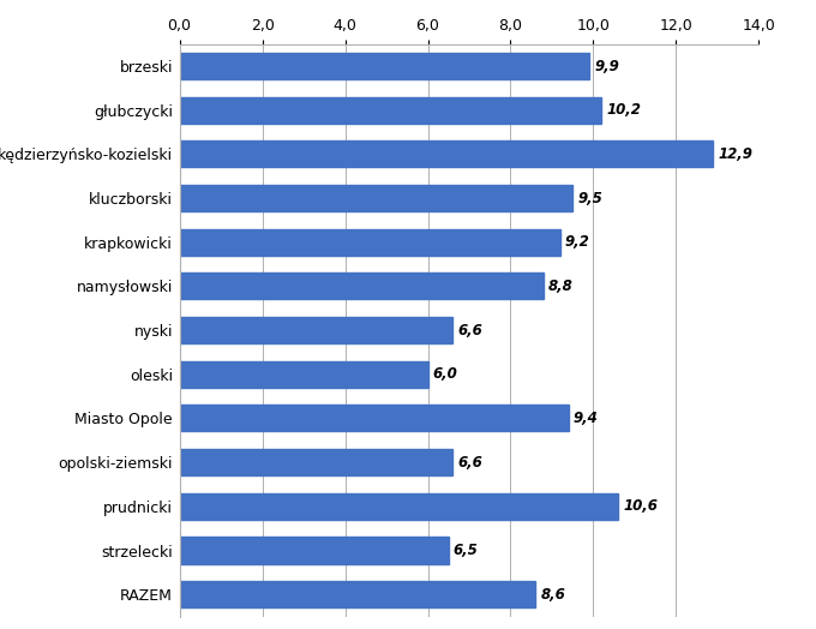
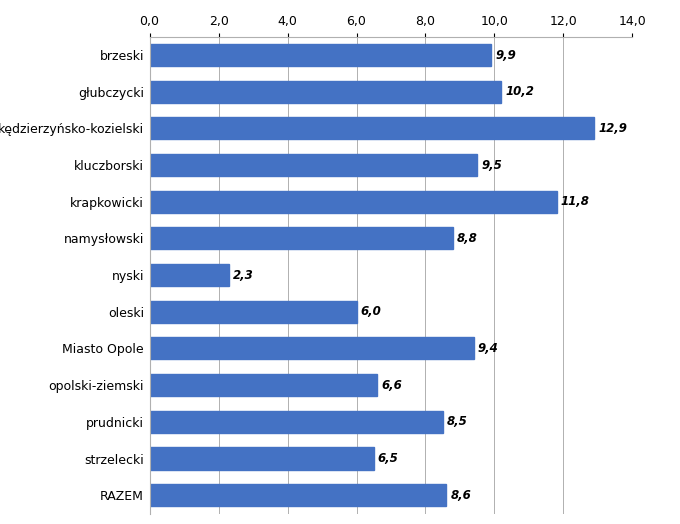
krapkowicki: 9,2 -> 11,8
nyski: 6,6 -> 2,3
prudnicki: 10,6 -> 8,5
